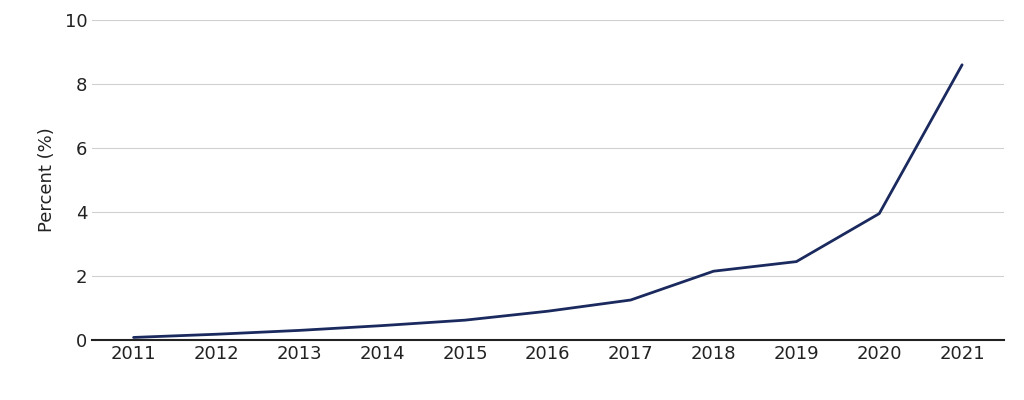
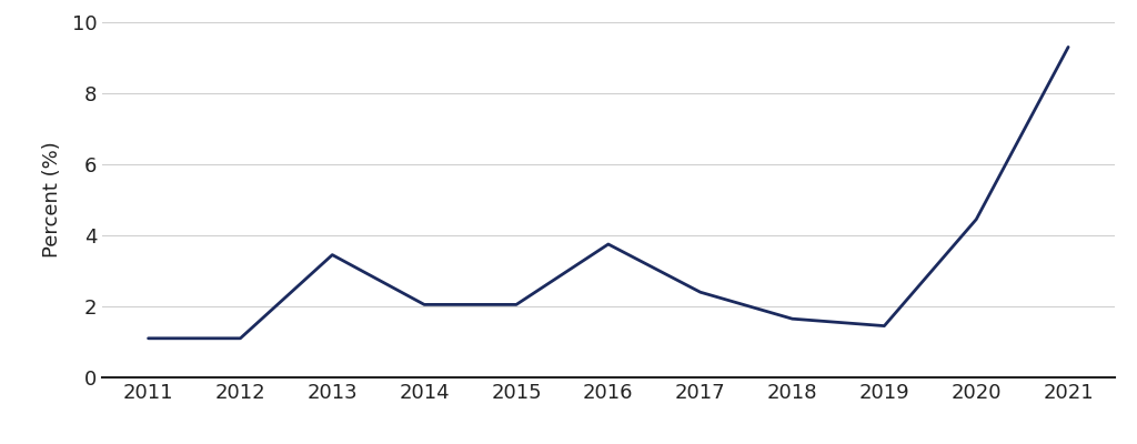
2011: 0.08 -> 1.10
2012: 0.18 -> 1.10
2013: 0.30 -> 3.45
2014: 0.45 -> 2.05
2015: 0.62 -> 2.05
2016: 0.90 -> 3.75
2017: 1.25 -> 2.40
2018: 2.15 -> 1.65
2019: 2.45 -> 1.45
2020: 3.95 -> 4.45
2021: 8.60 -> 9.30
